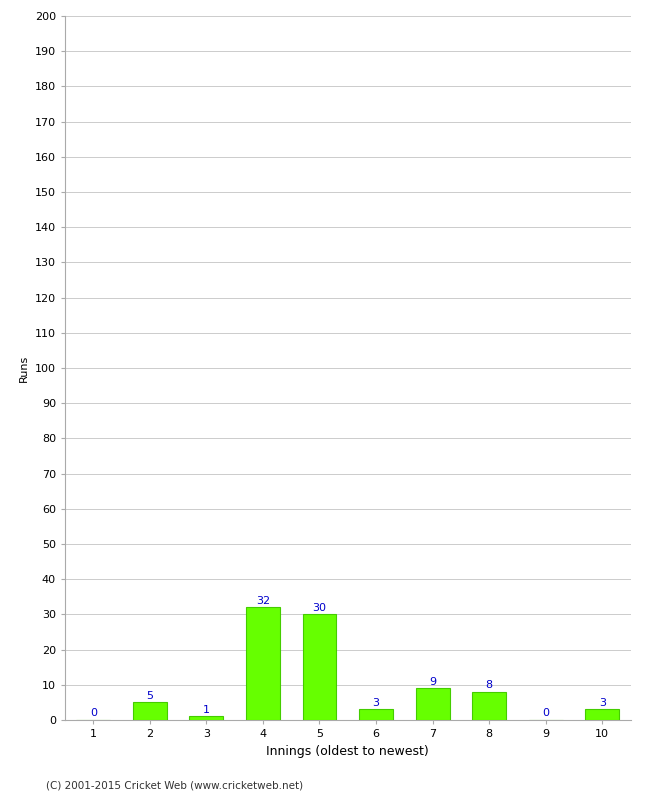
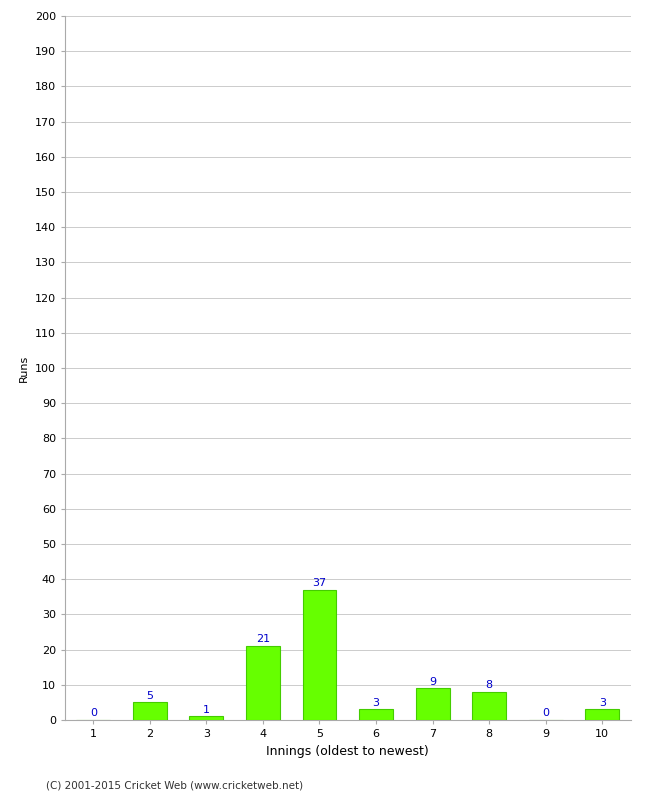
4: 32 -> 21
5: 30 -> 37
